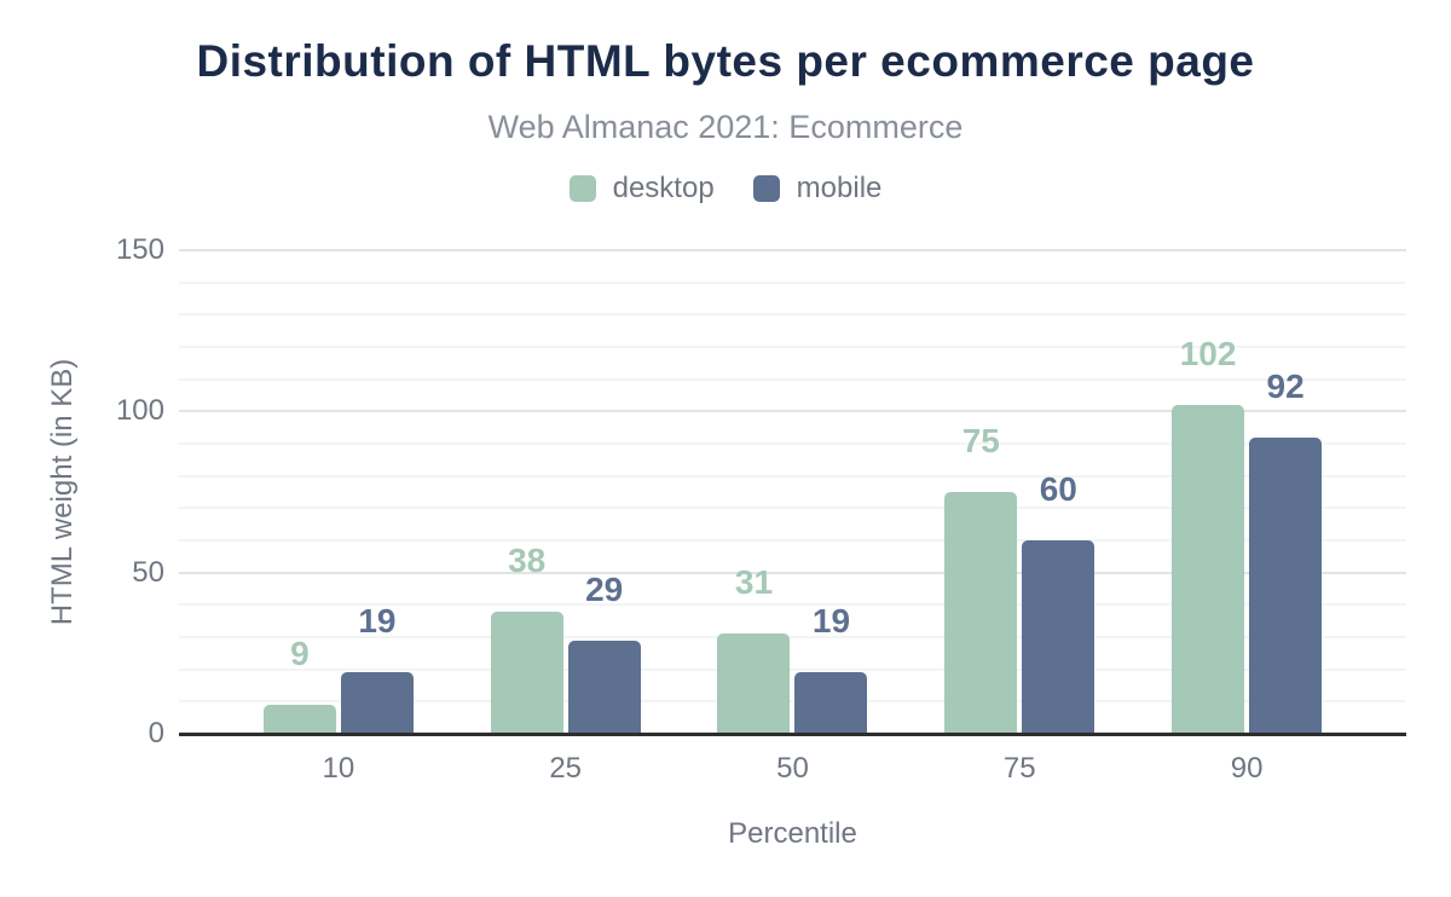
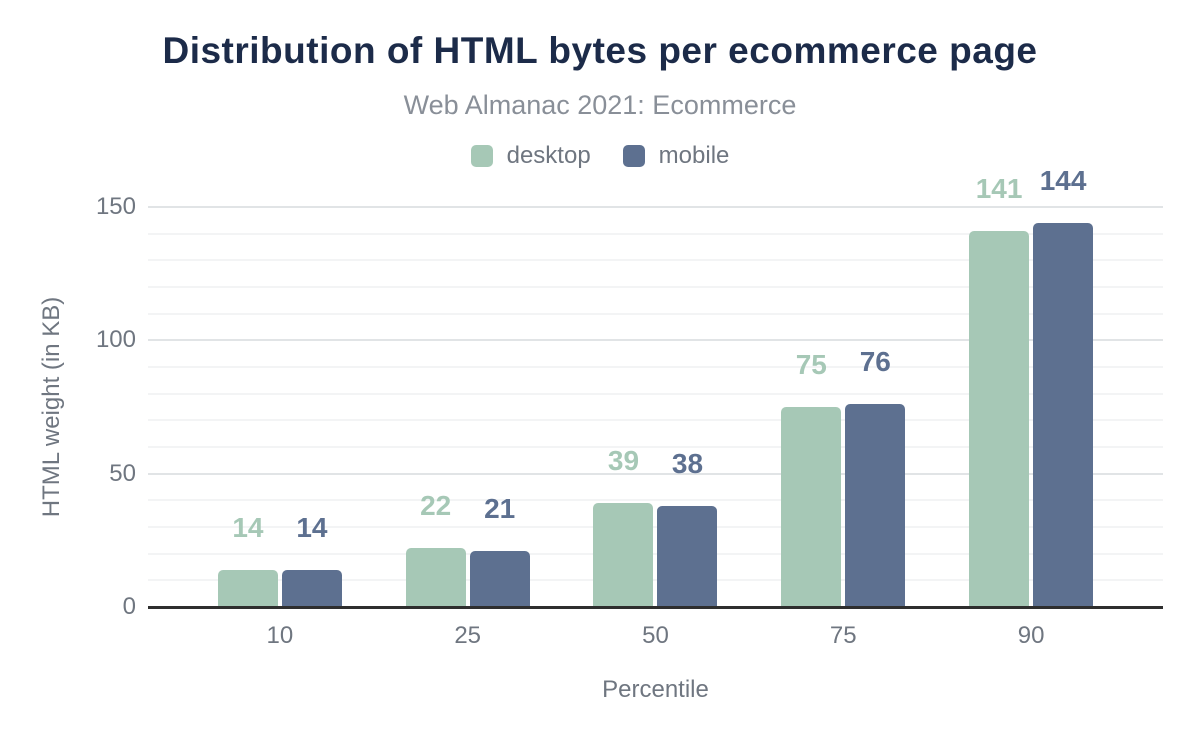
desktop/10: 9 -> 14
mobile/10: 19 -> 14
desktop/25: 38 -> 22
mobile/25: 29 -> 21
desktop/50: 31 -> 39
mobile/50: 19 -> 38
mobile/75: 60 -> 76
desktop/90: 102 -> 141
mobile/90: 92 -> 144
